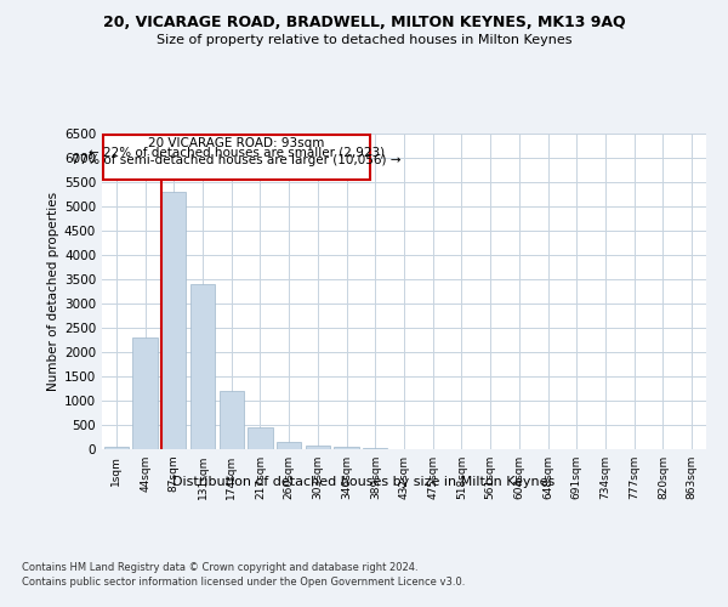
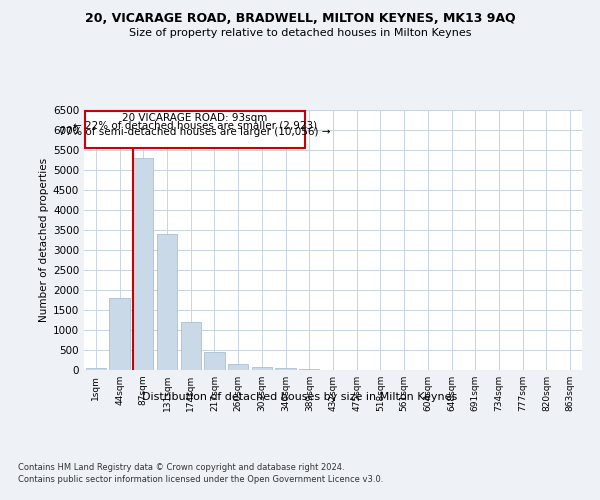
44sqm: 2300 -> 1800
